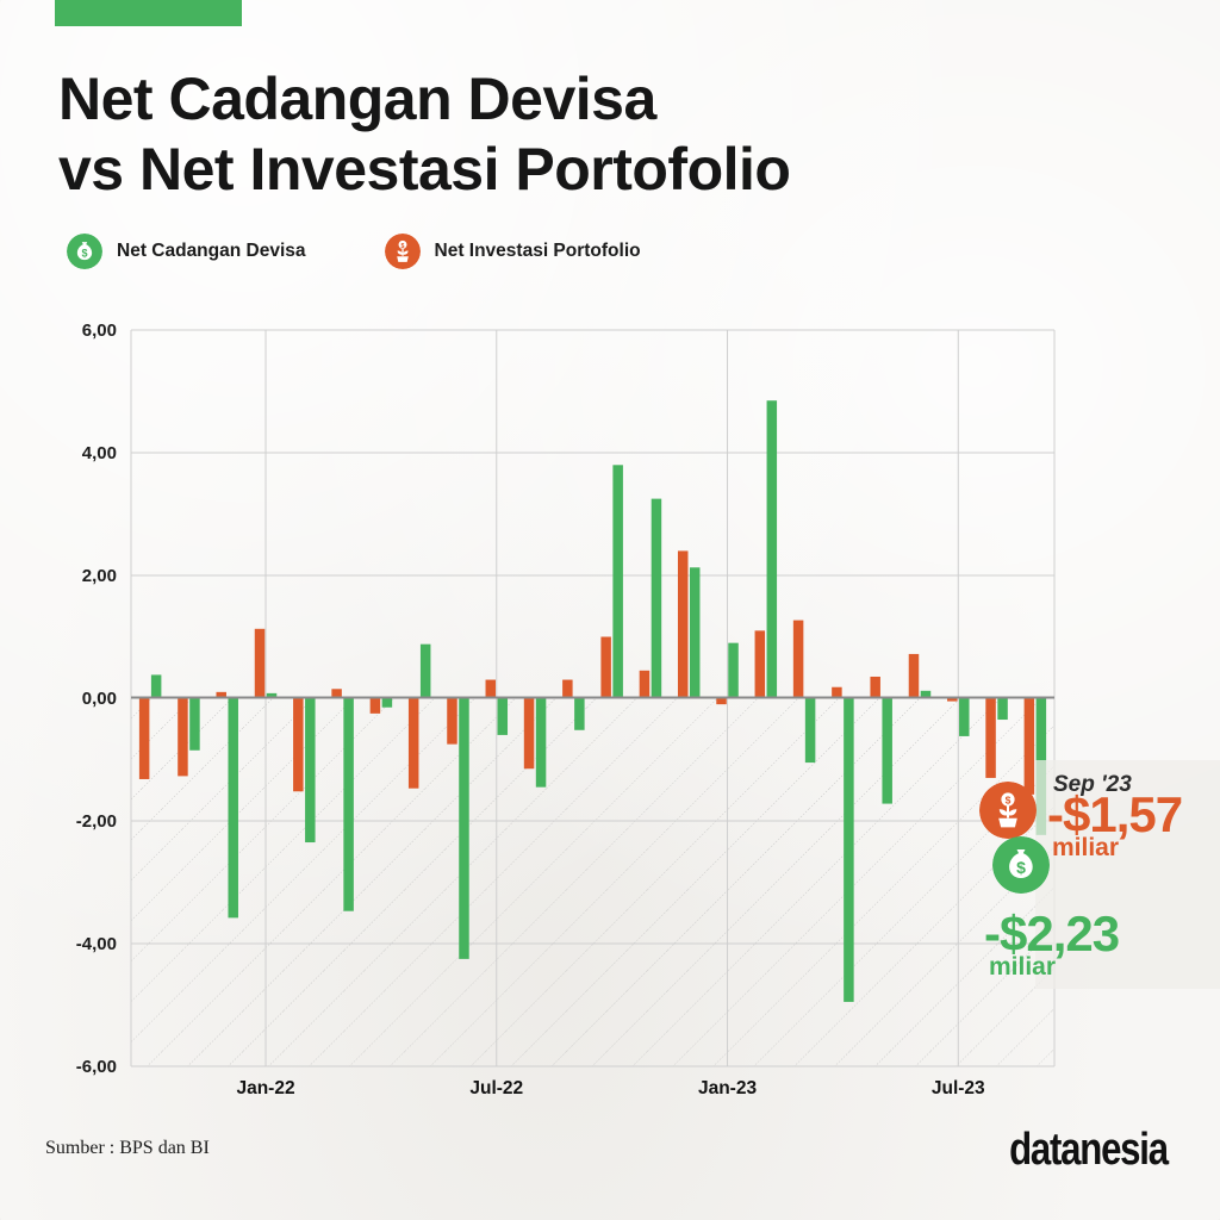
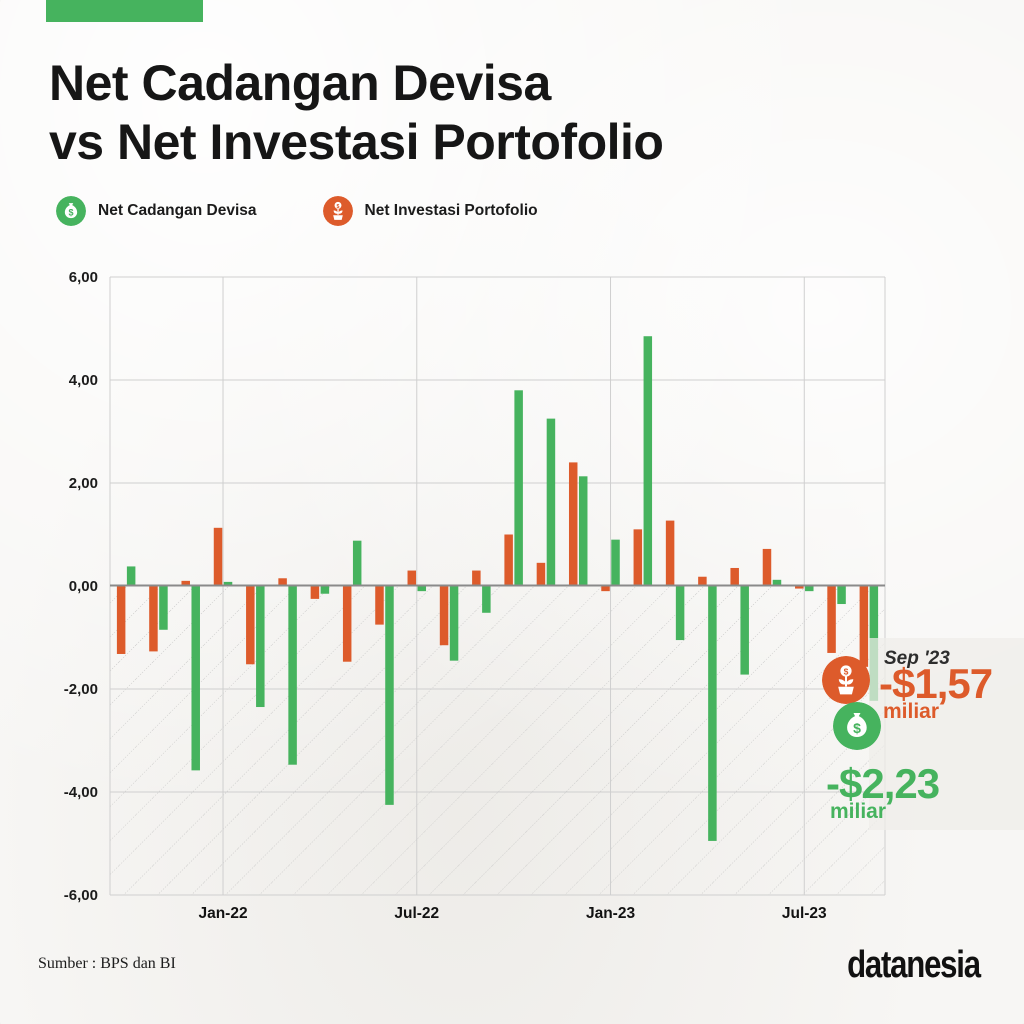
Net Cadangan Devisa/Jul-22: -0,6 -> -0,1
Net Cadangan Devisa/Jul-23: -0,6 -> -0,1
